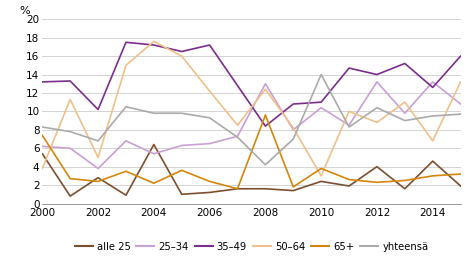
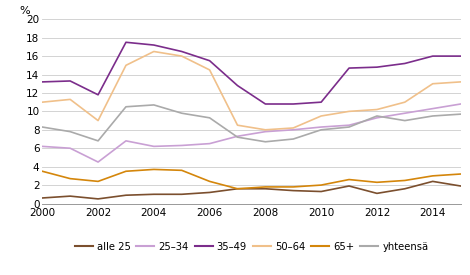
alle 25/2000: 5.4 -> 0.6
50–64/2000: 3.8 -> 11.0
65+/2000: 7.4 -> 3.5
alle 25/2002: 2.8 -> 0.5
25–34/2002: 3.8 -> 4.5
35–49/2002: 10.2 -> 11.8
50–64/2002: 5.0 -> 9.0
alle 25/2004: 6.4 -> 1.0
25–34/2004: 5.4 -> 6.2
50–64/2004: 17.6 -> 16.5
65+/2004: 2.2 -> 3.7
yhteensä/2004: 9.8 -> 10.7
35–49/2006: 17.2 -> 15.5
50–64/2006: 12.2 -> 14.5
25–34/2008: 13.0 -> 7.8
35–49/2008: 8.4 -> 10.8
50–64/2008: 12.4 -> 8.0
65+/2008: 9.6 -> 1.8
yhteensä/2008: 4.2 -> 6.7
alle 25/2010: 2.4 -> 1.3
25–34/2010: 10.4 -> 8.3
50–64/2010: 3.0 -> 9.5
65+/2010: 3.8 -> 2.0
yhteensä/2010: 14.0 -> 8.0
alle 25/2012: 4.0 -> 1.1
25–34/2012: 13.2 -> 9.3
35–49/2012: 14.0 -> 14.8
50–64/2012: 8.8 -> 10.2
yhteensä/2012: 10.4 -> 9.5
alle 25/2014: 4.6 -> 2.4
25–34/2014: 13.2 -> 10.3
35–49/2014: 12.6 -> 16.0
50–64/2014: 6.8 -> 13.0
